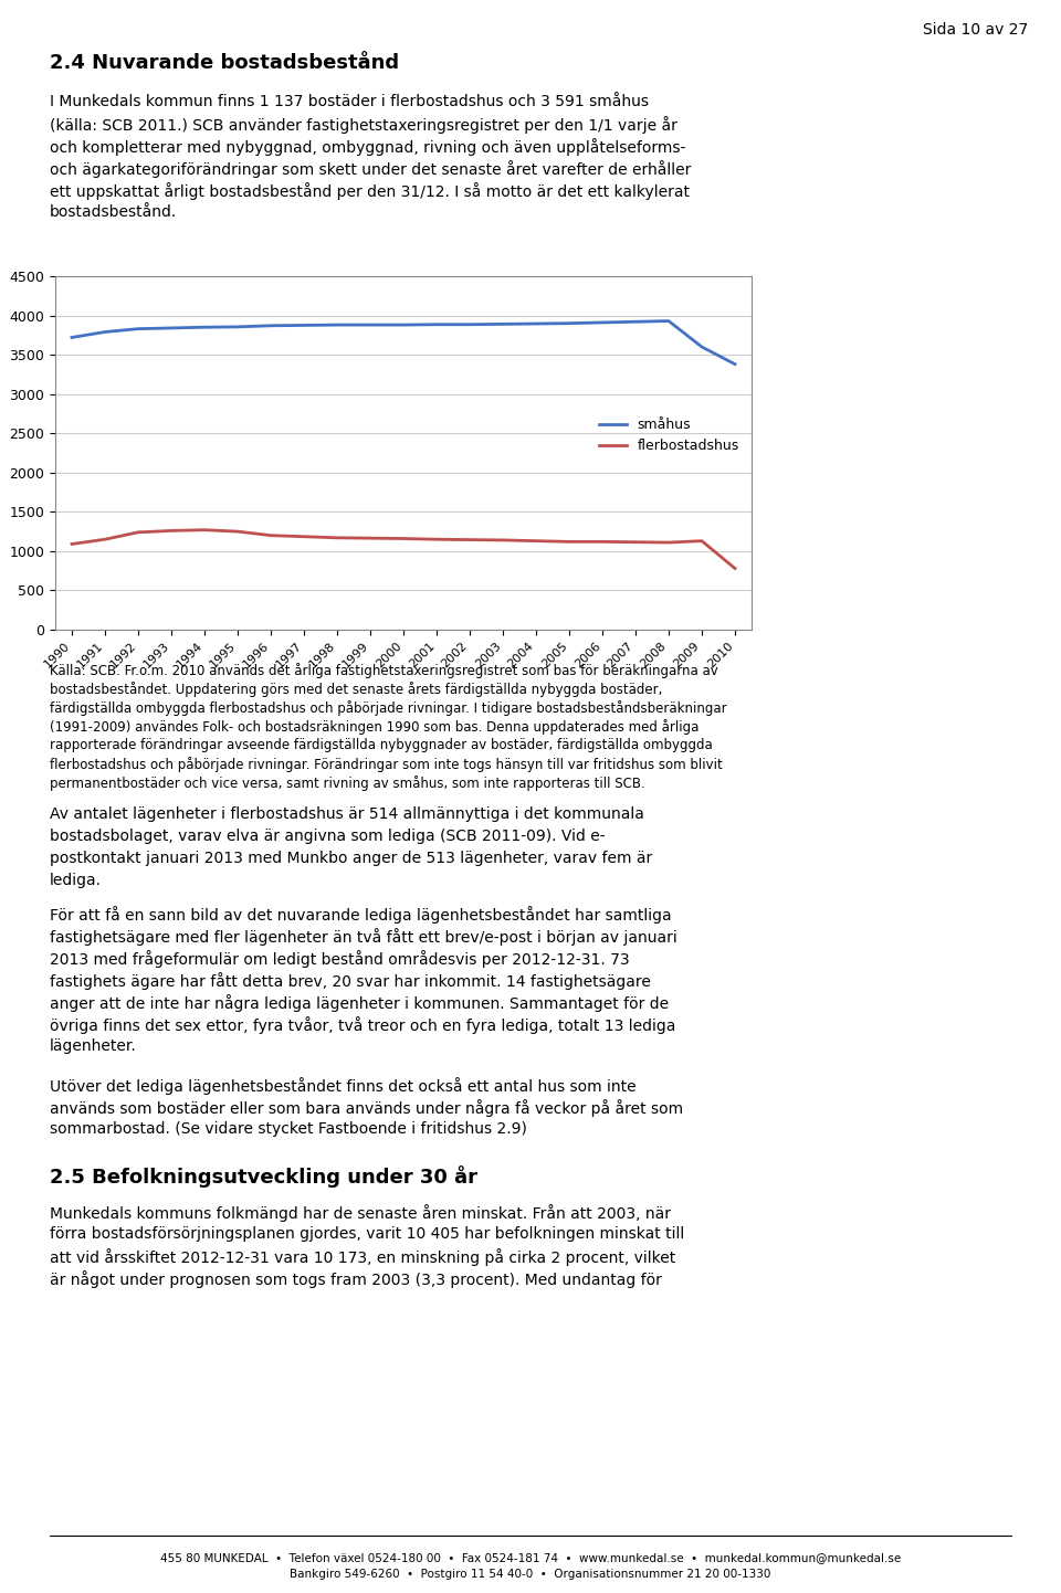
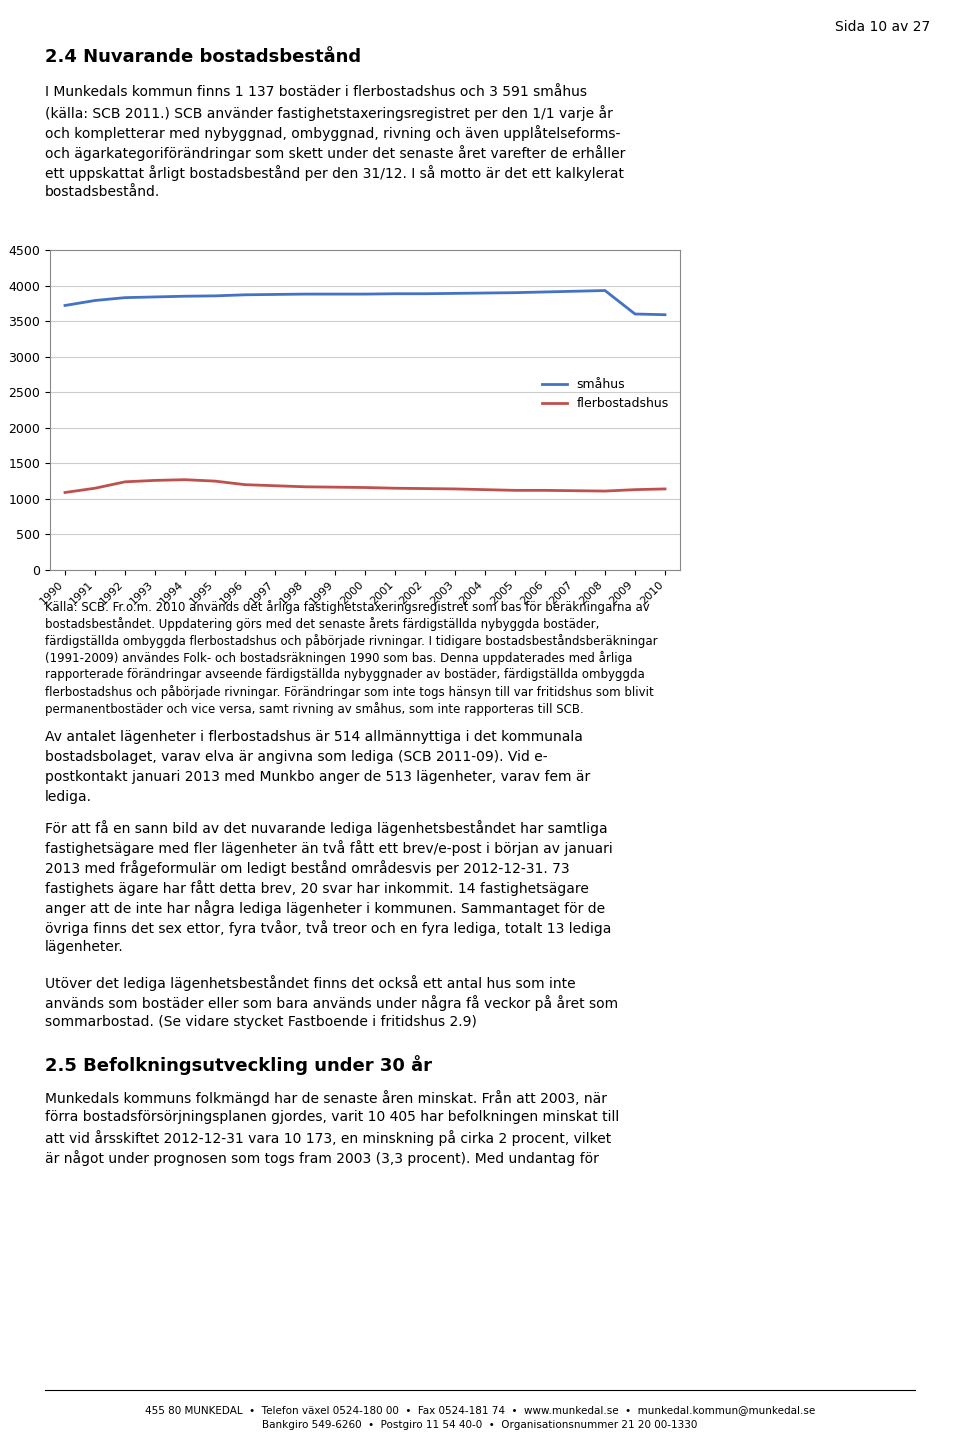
småhus/2010: 3380 -> 3590
flerbostadshus/2010: 780 -> 1140
